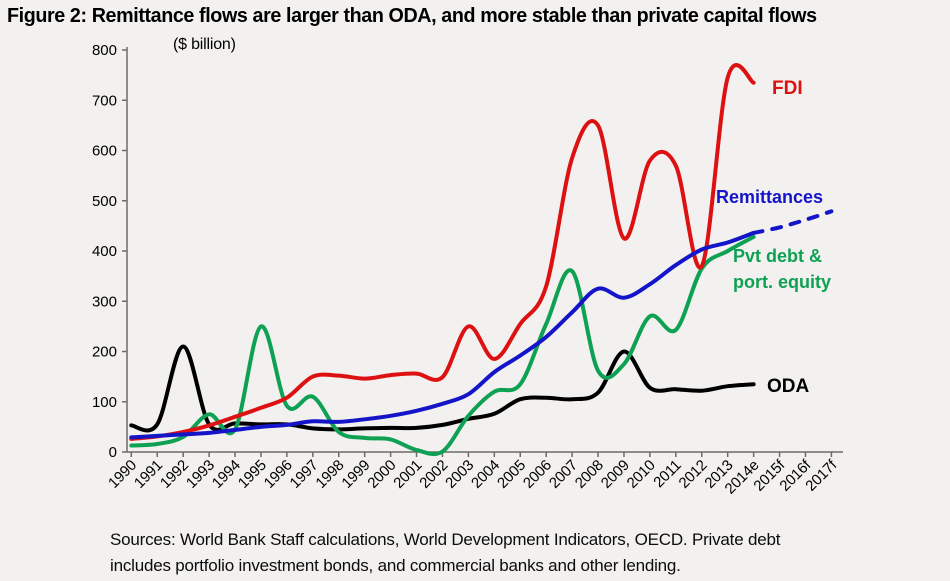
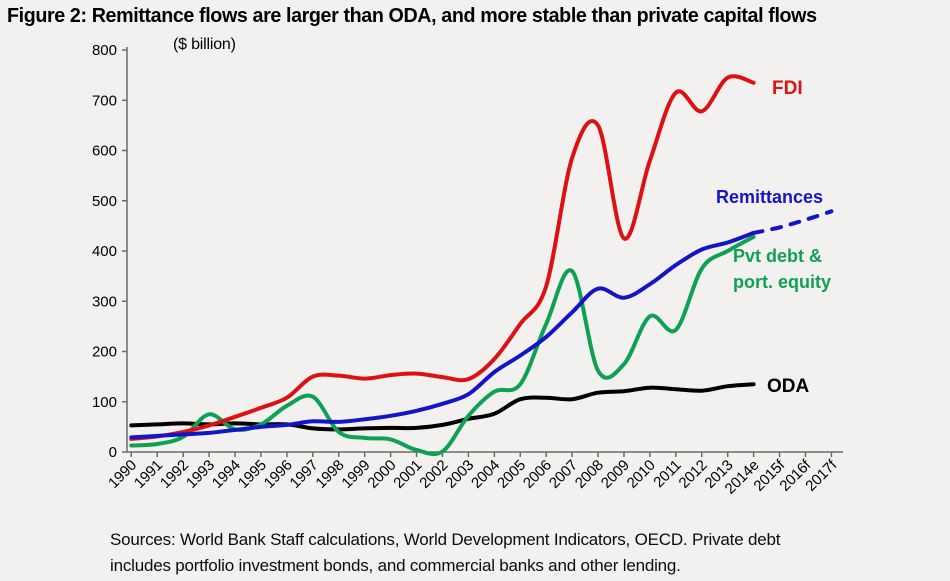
ODA/1992: 210 -> 60
Pvt debt & port. equity/1995: 250 -> 60
FDI/2003: 250 -> 140
ODA/2009: 200 -> 120
FDI/2011: 570 -> 720
FDI/2012: 370 -> 680
